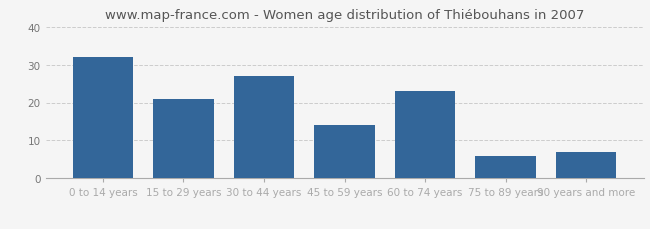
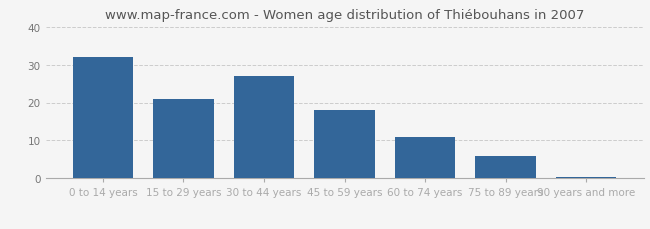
45 to 59 years: 14.0 -> 18.0
60 to 74 years: 23.0 -> 11.0
90 years and more: 7.0 -> 0.5
